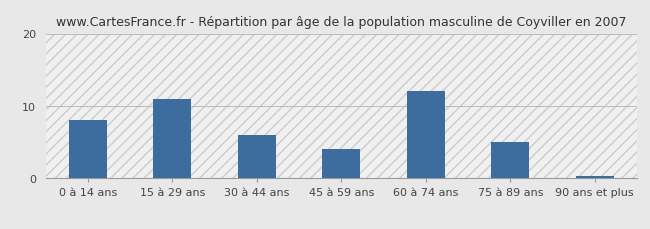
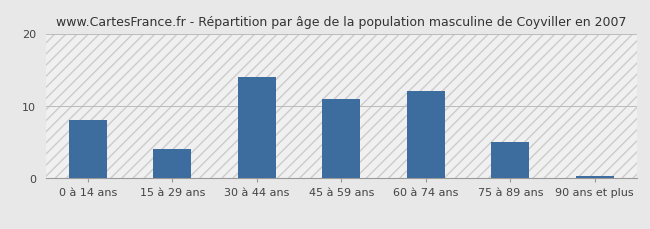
15 à 29 ans: 11.0 -> 4.0
30 à 44 ans: 6.0 -> 14.0
45 à 59 ans: 4.0 -> 11.0
